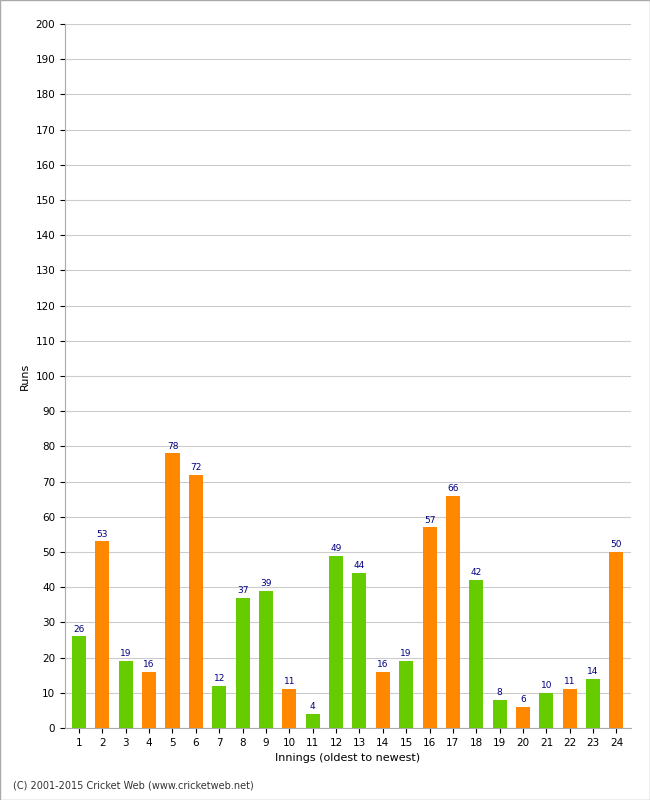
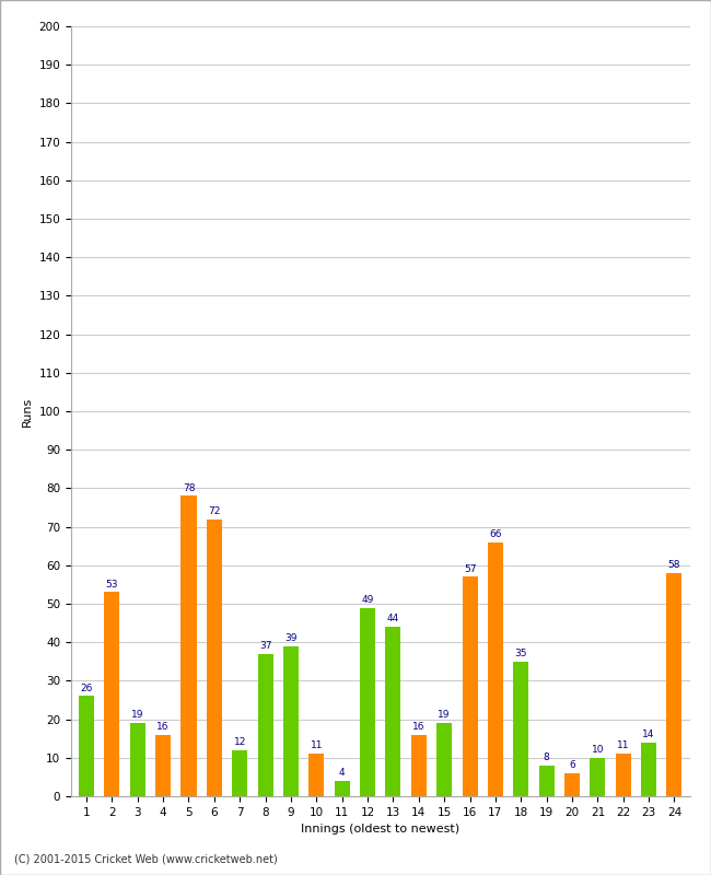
18: 42 -> 35
24: 50 -> 58
